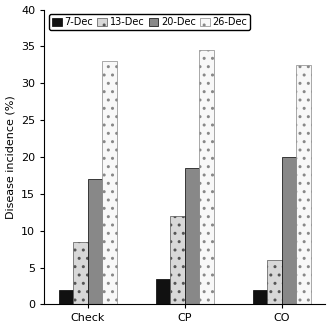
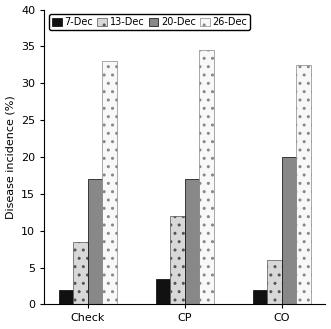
20-Dec/CP: 18.5 -> 17.0
